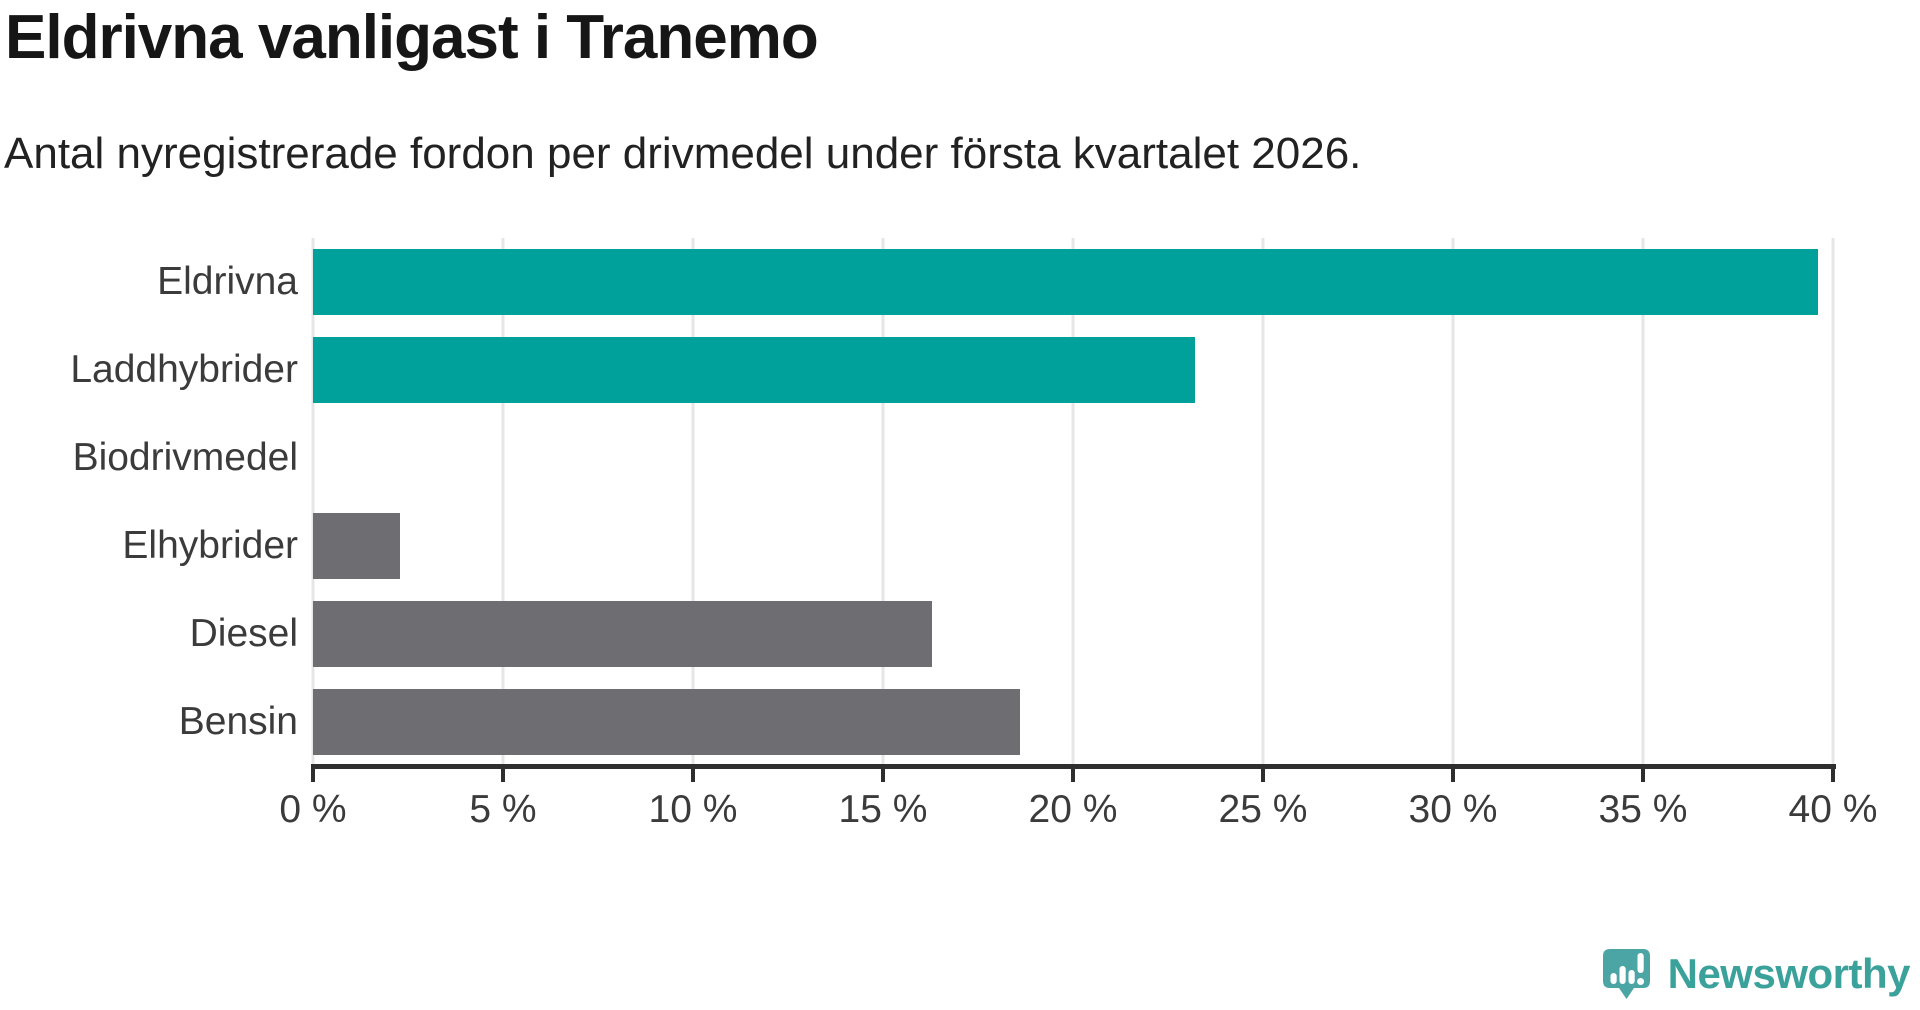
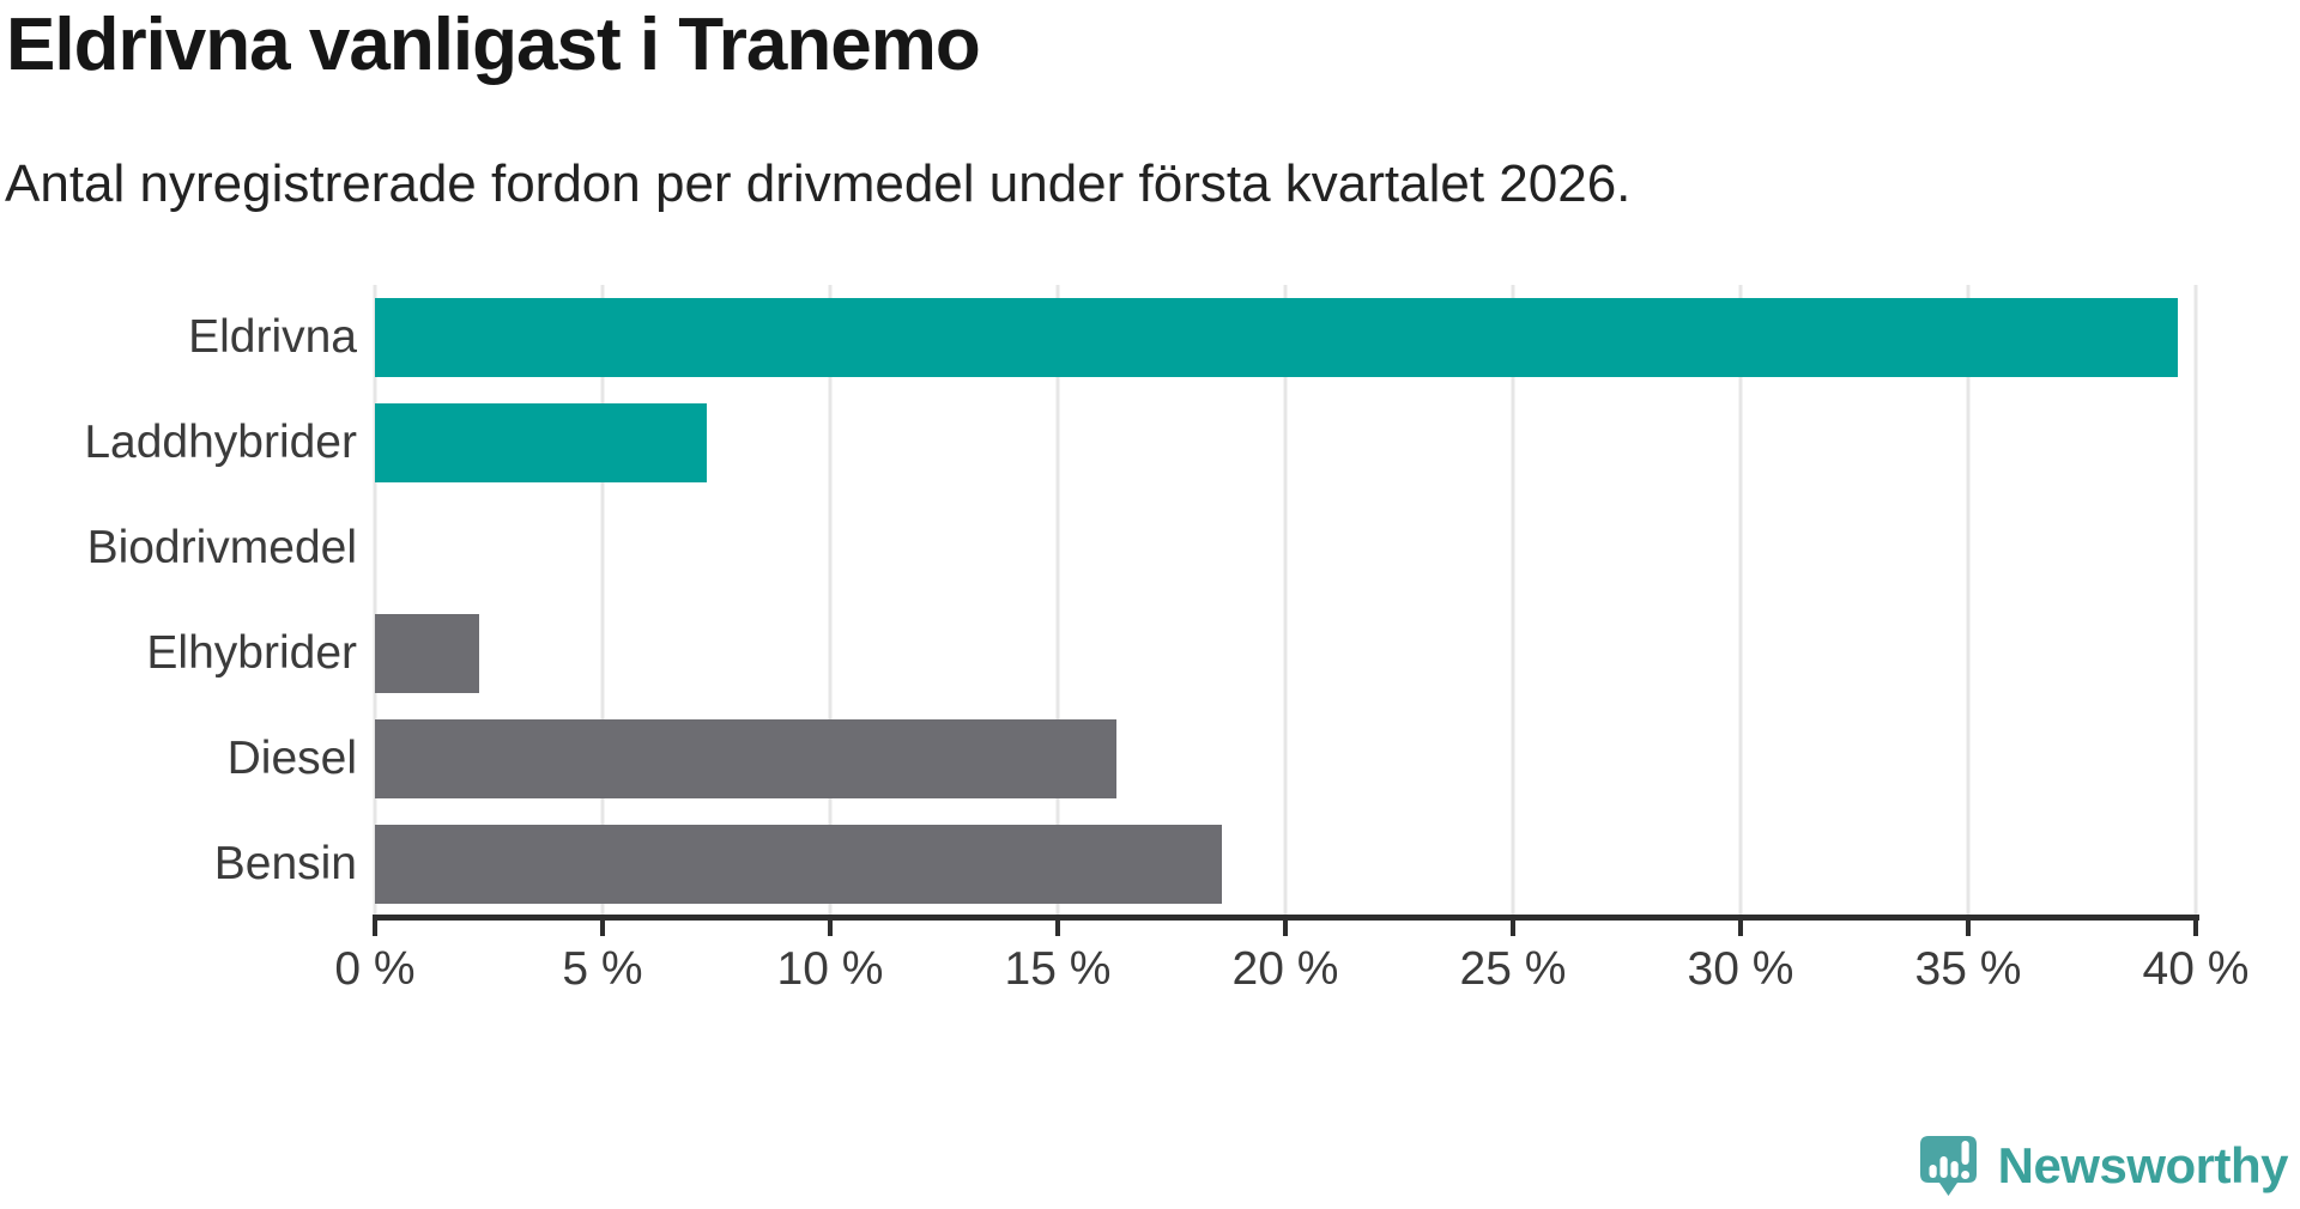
Laddhybrider: 23.2% -> 7.3%
